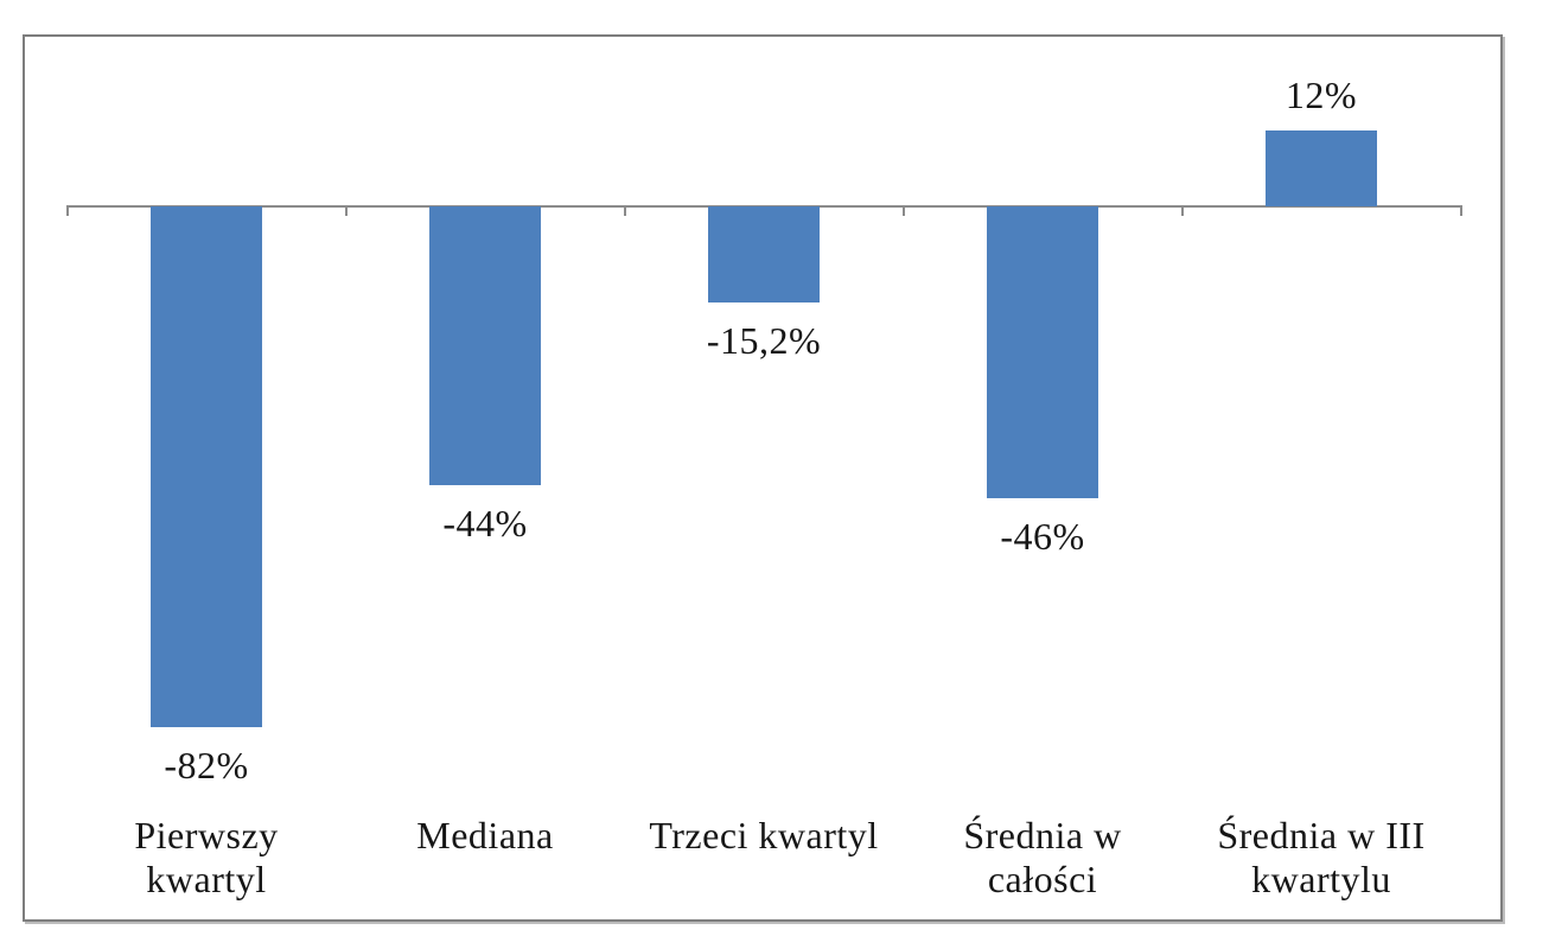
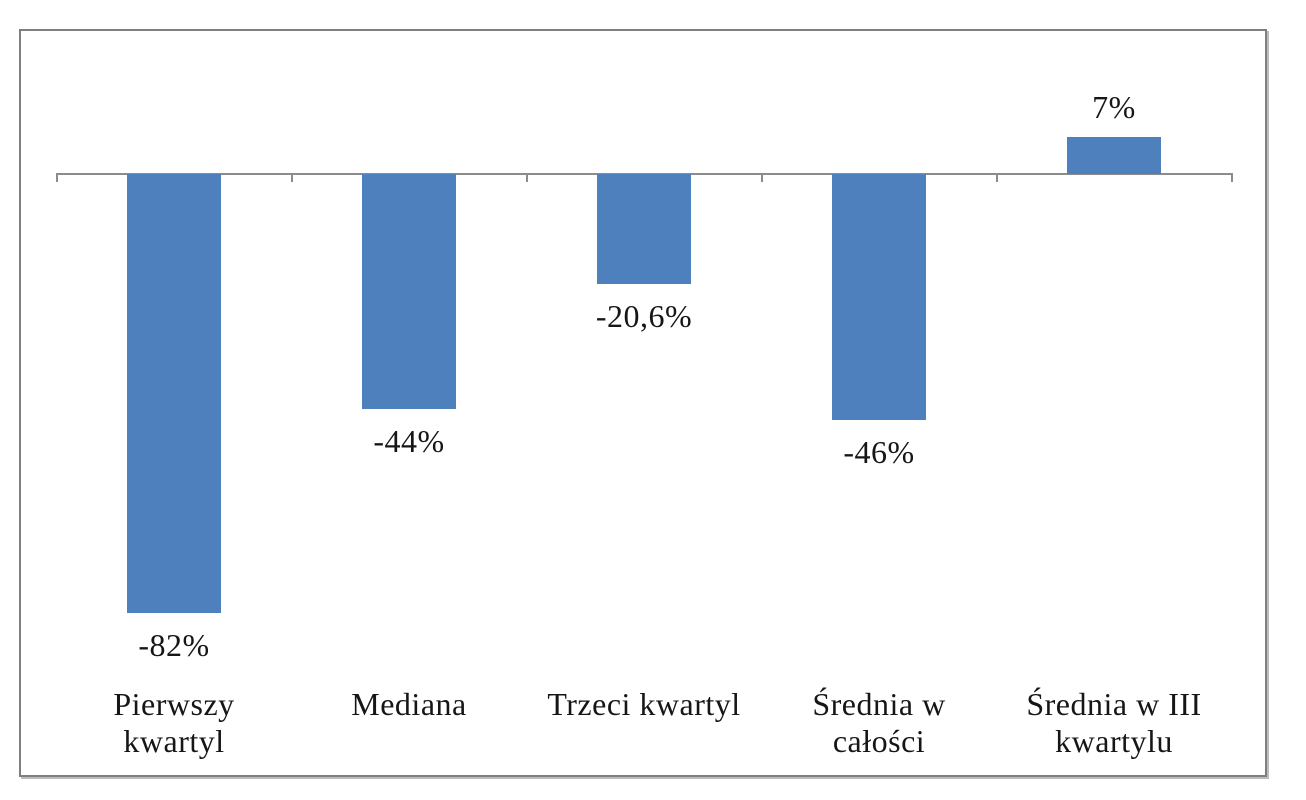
Trzeci kwartyl: -15,2% -> -20,6%
Średnia w III kwartylu: 12% -> 7%
